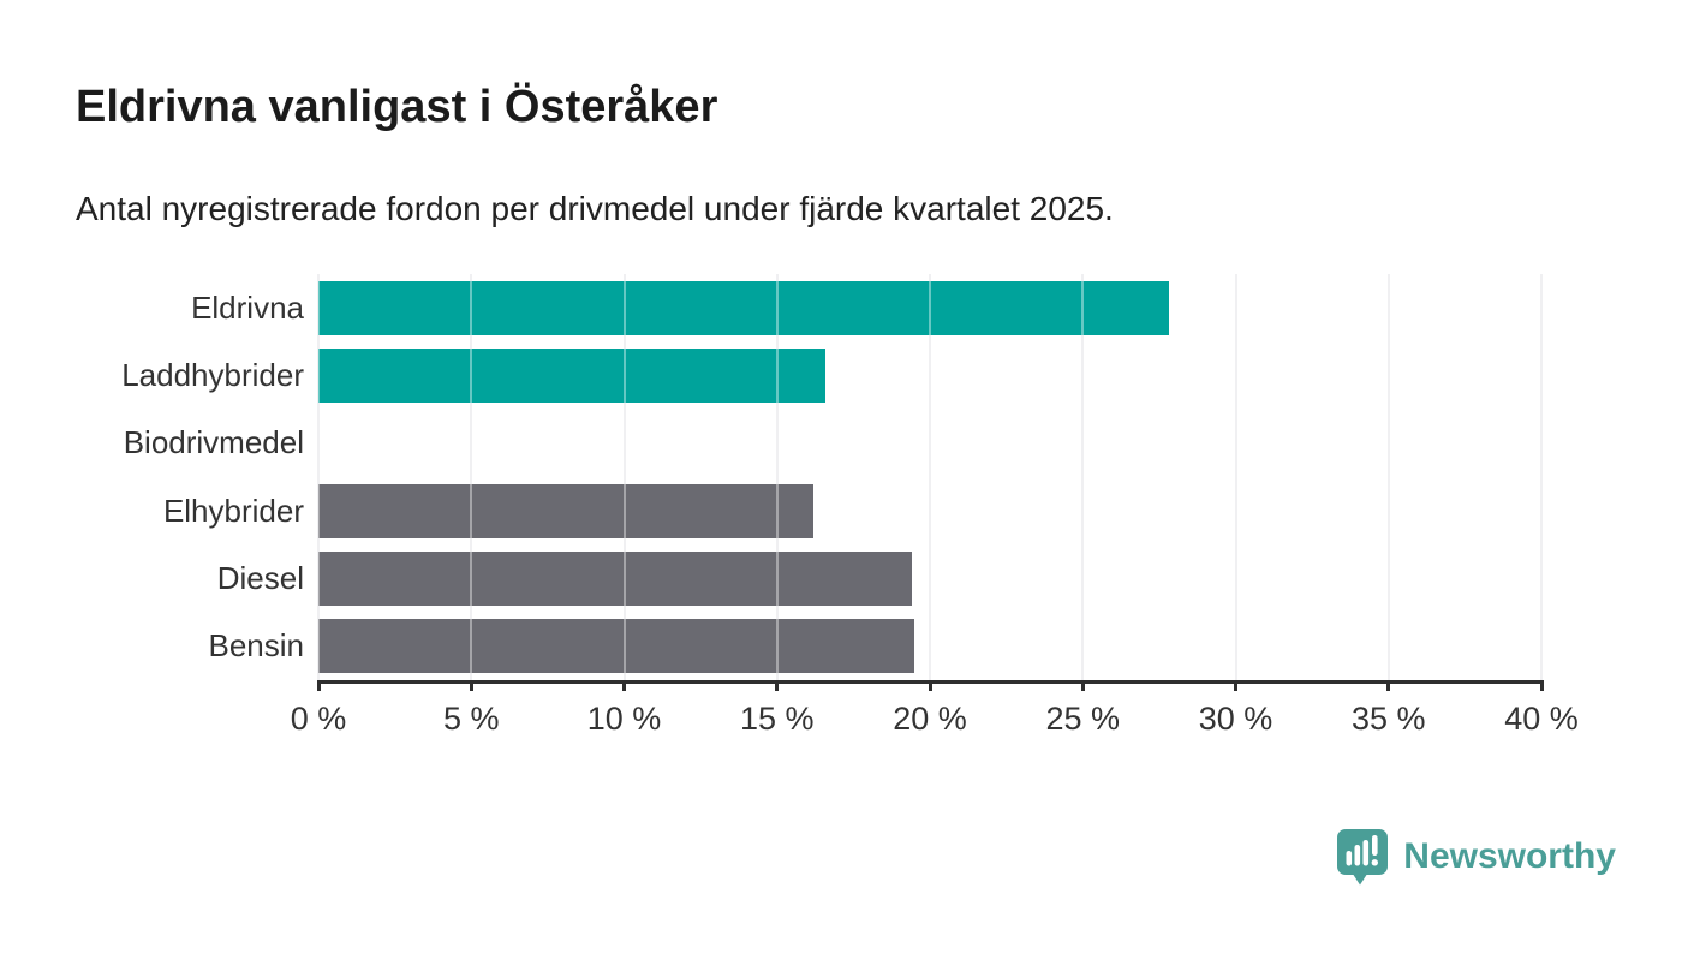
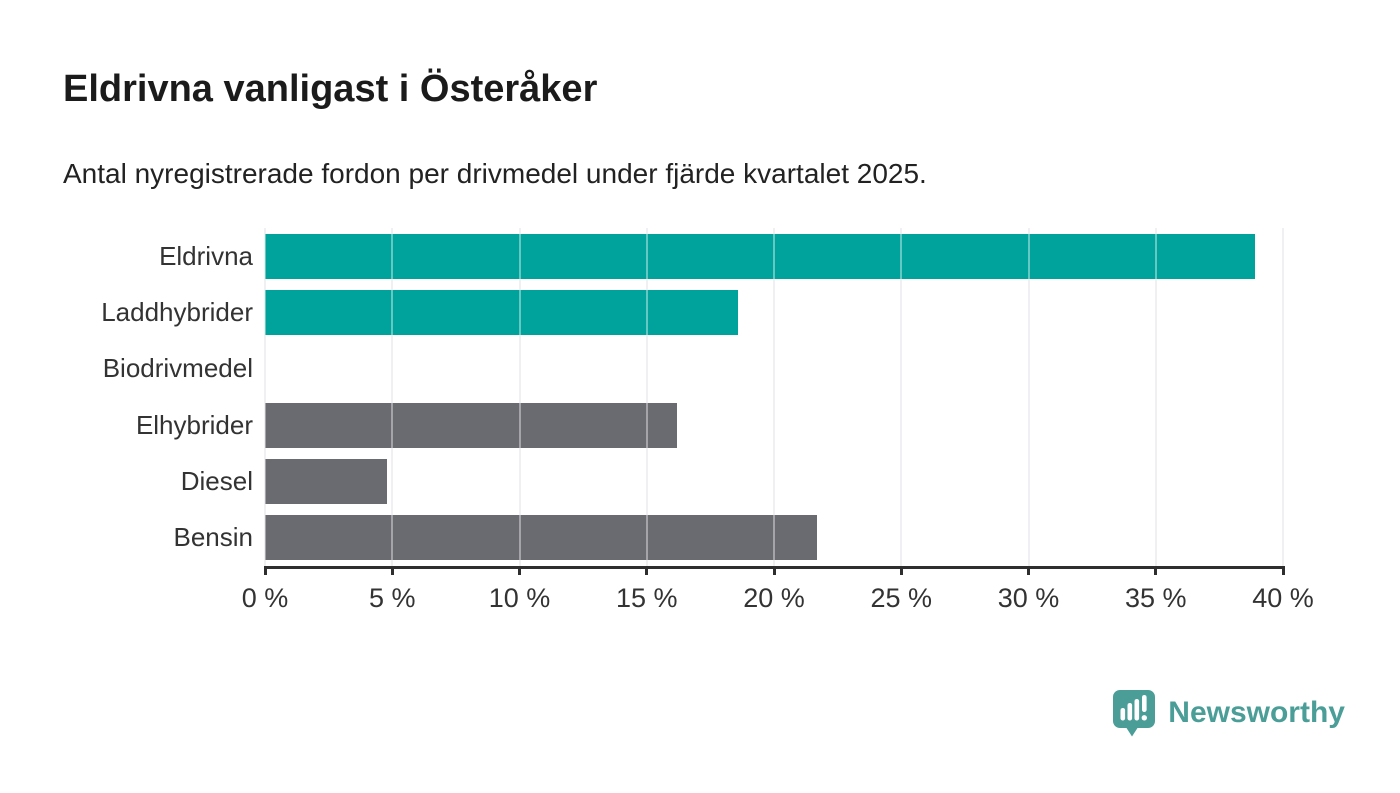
Eldrivna: 27.8% -> 38.9%
Laddhybrider: 16.6% -> 18.6%
Diesel: 19.4% -> 4.8%
Bensin: 19.5% -> 21.7%
